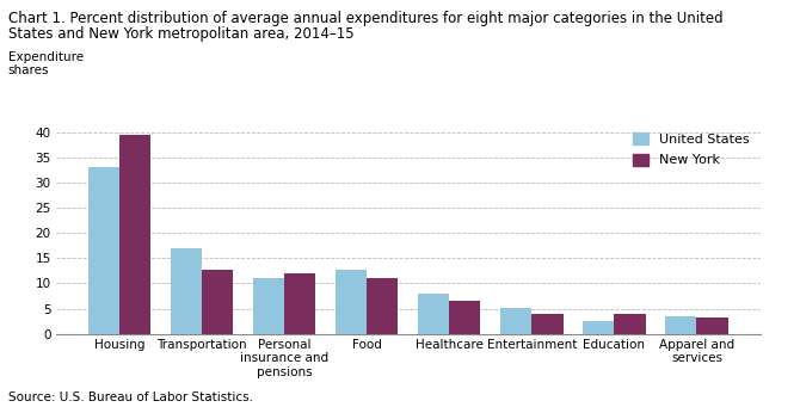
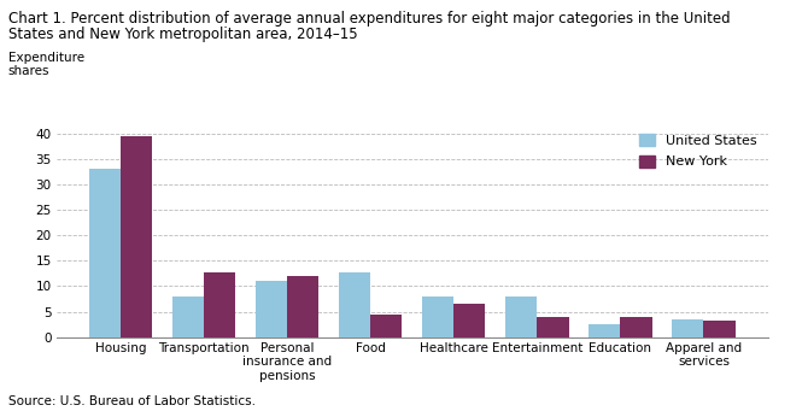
United States/Transportation: 17.0 -> 8.0
New York/Food: 11.0 -> 4.5
United States/Entertainment: 5.2 -> 8.0
